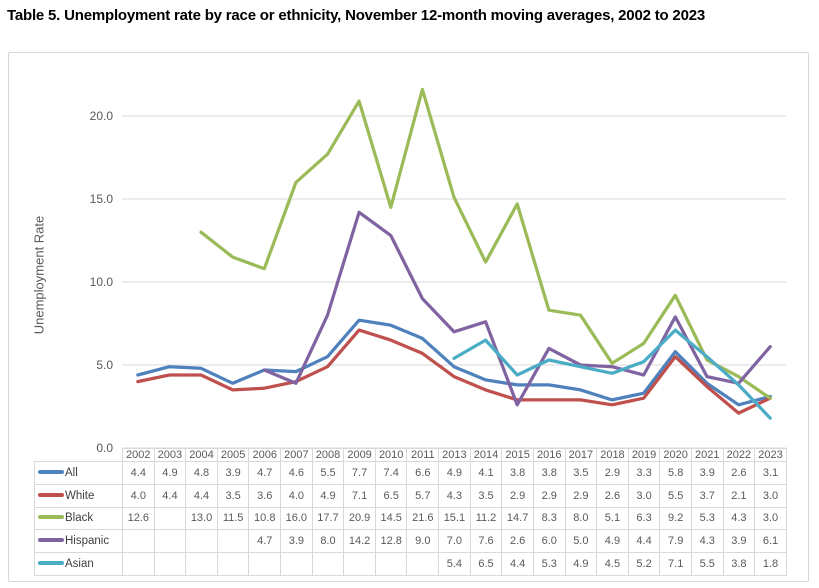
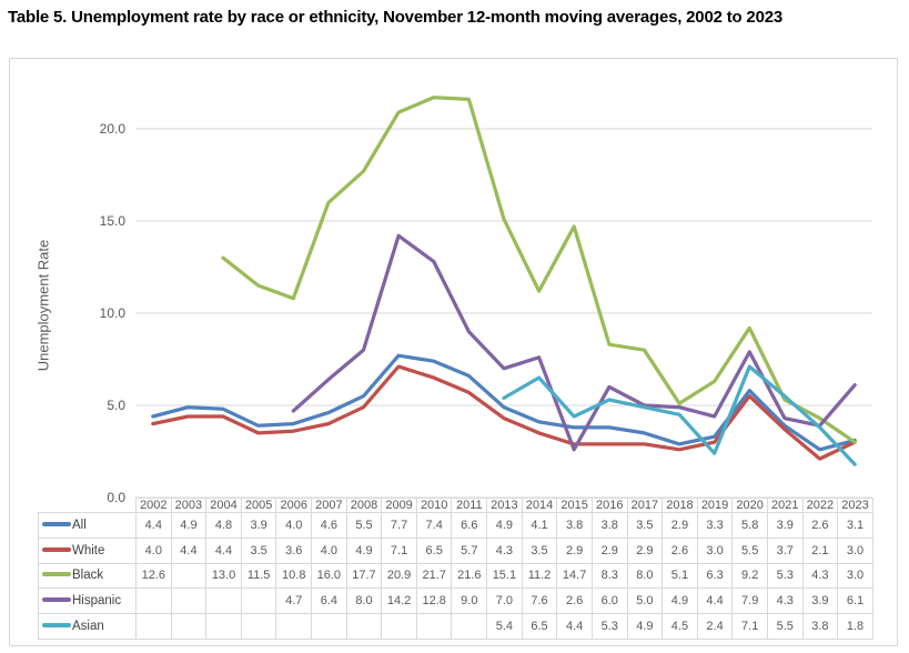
All/2006: 4.7 -> 4.0
Hispanic/2007: 3.9 -> 6.4
Black/2010: 14.5 -> 21.7
Asian/2019: 5.2 -> 2.4
